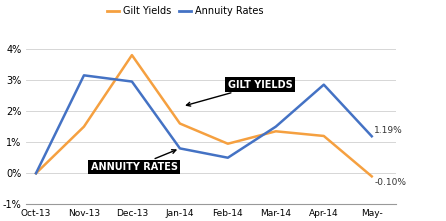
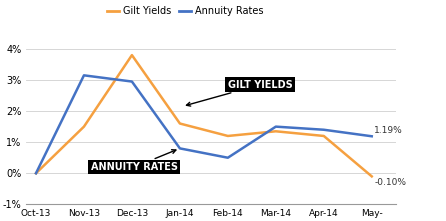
Gilt Yields/Feb-14: 0.95% -> 1.20%
Annuity Rates/Apr-14: 2.85% -> 1.40%
